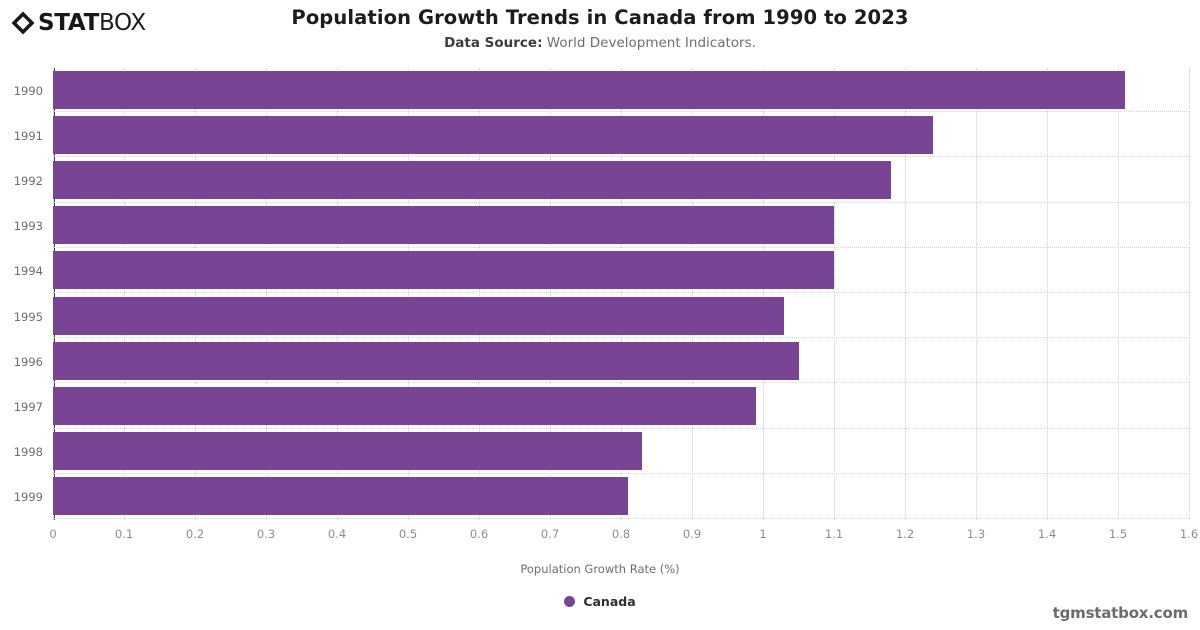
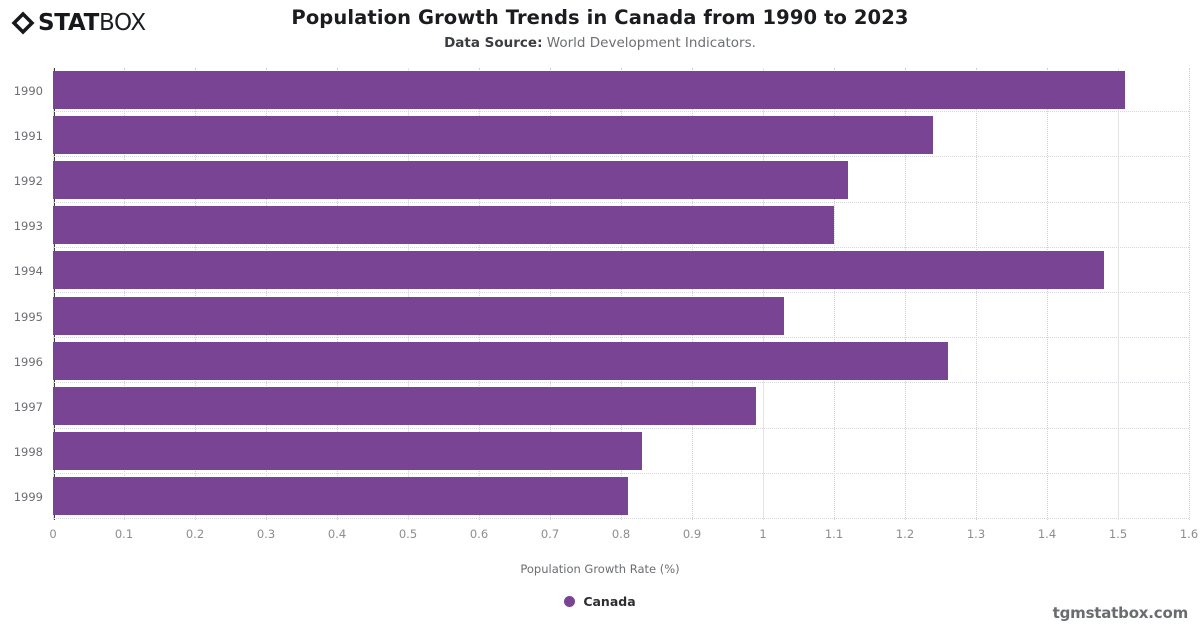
1992: 1.18 -> 1.12
1994: 1.10 -> 1.48
1996: 1.05 -> 1.26
